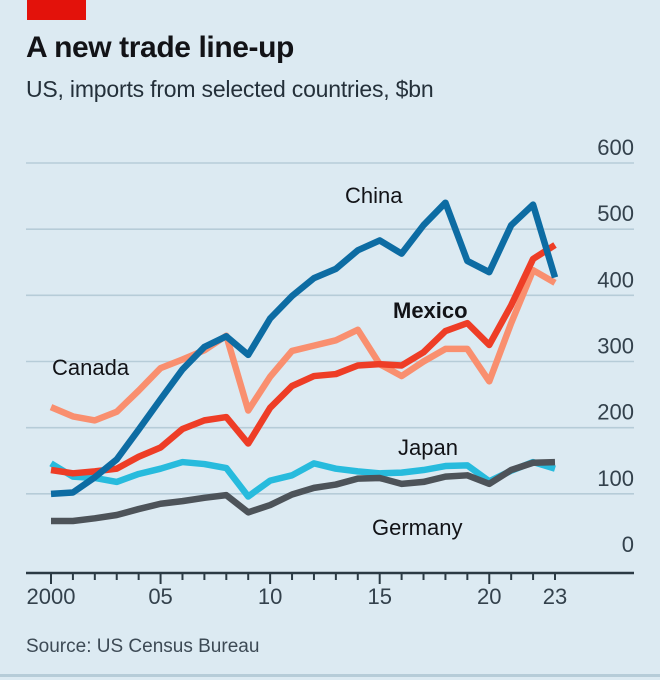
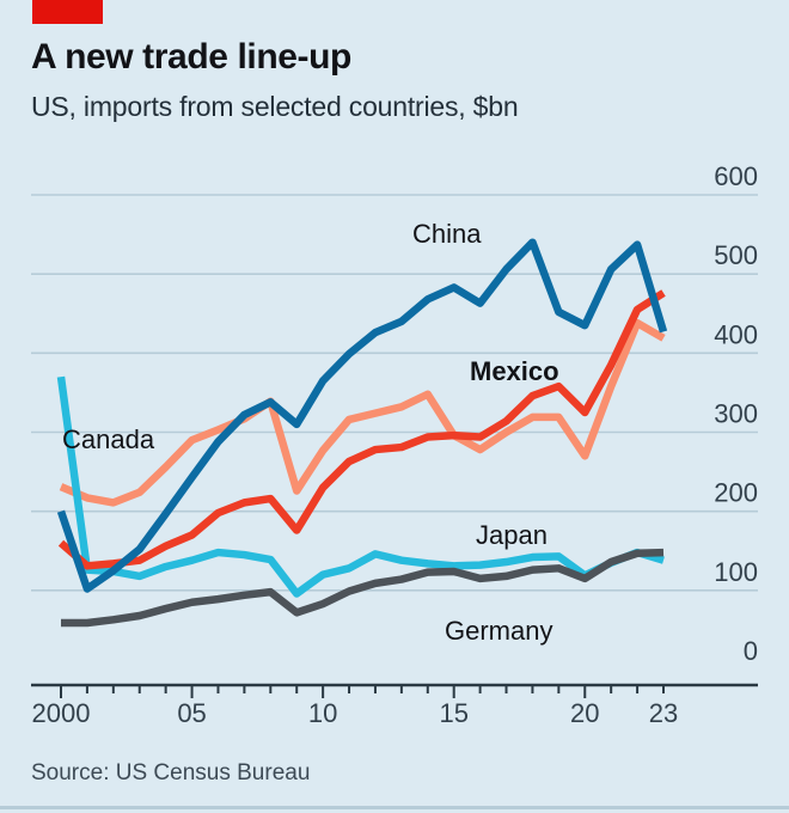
China/2000: 100 -> 200
Mexico/2000: 140 -> 160
Japan/2000: 150 -> 370
